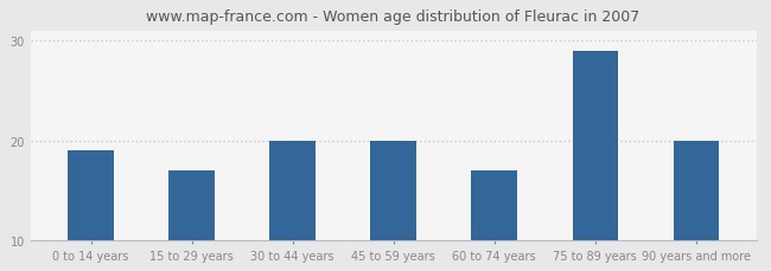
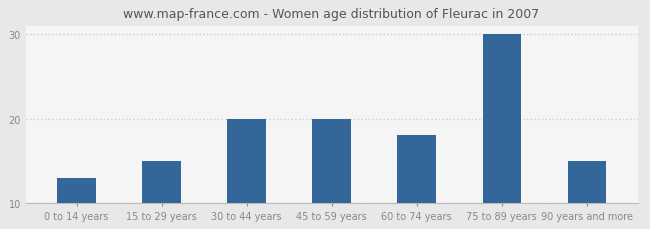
0 to 14 years: 19 -> 13
15 to 29 years: 17 -> 15
60 to 74 years: 17 -> 18
75 to 89 years: 29 -> 30
90 years and more: 20 -> 15
